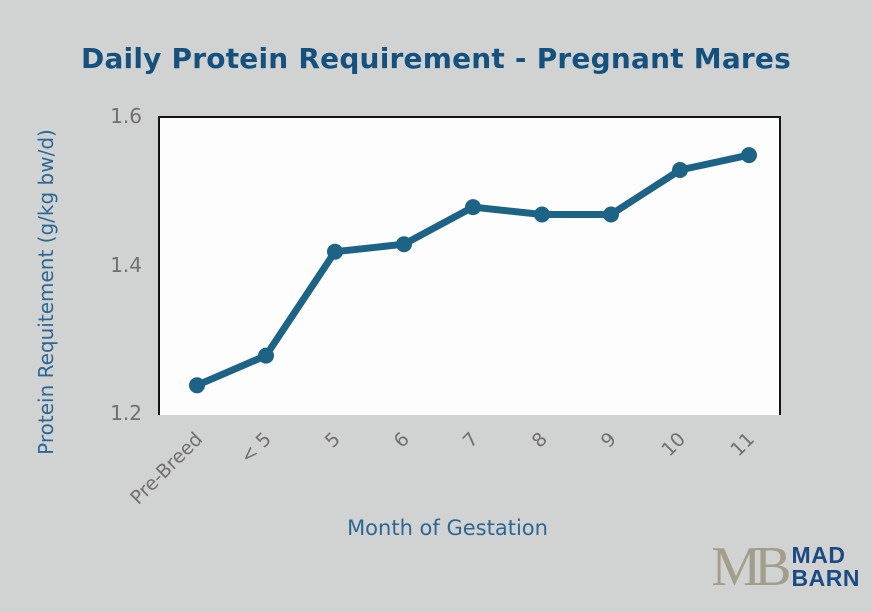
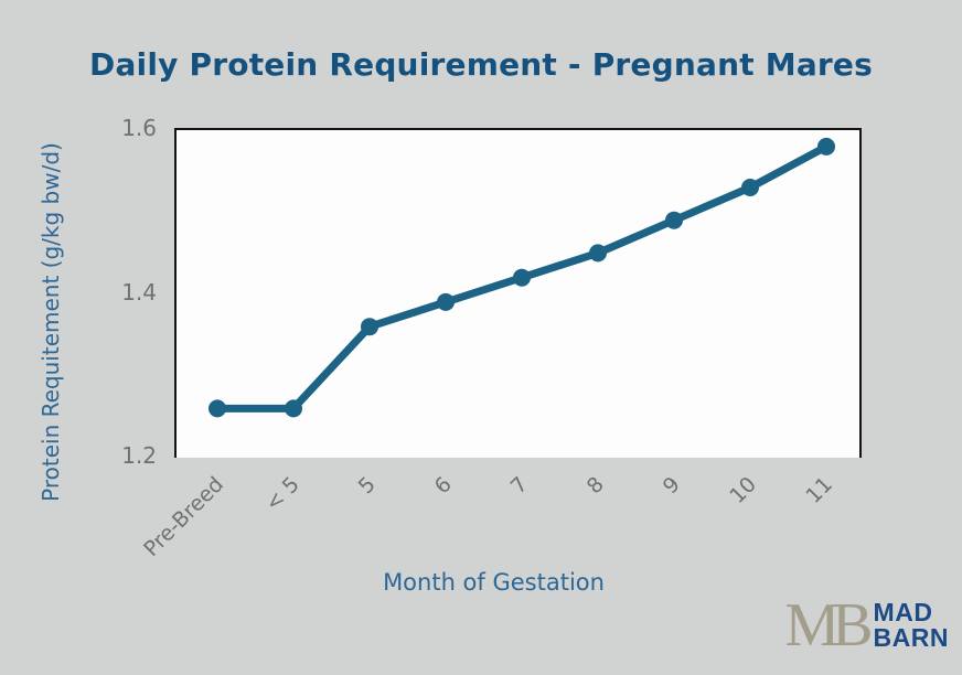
Pre-Breed: 1.24 -> 1.26
< 5: 1.28 -> 1.26
5: 1.42 -> 1.36
6: 1.43 -> 1.39
7: 1.48 -> 1.42
8: 1.47 -> 1.45
9: 1.47 -> 1.49
11: 1.55 -> 1.58
